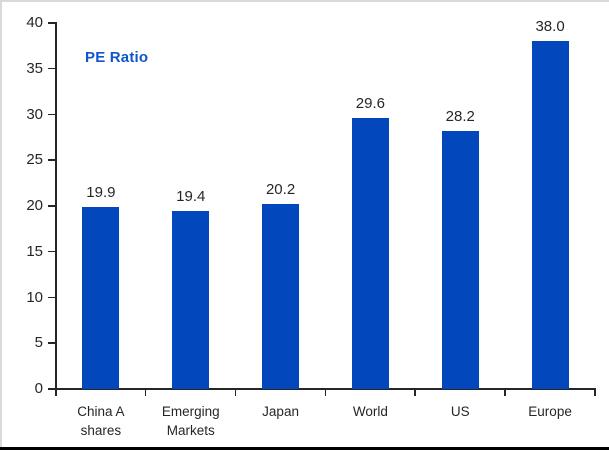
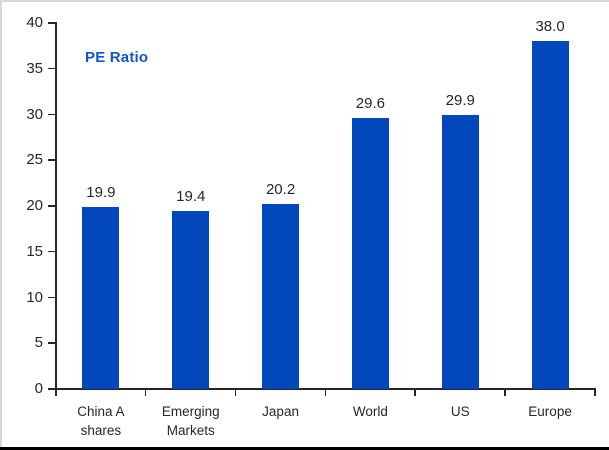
US: 28.2 -> 29.9
